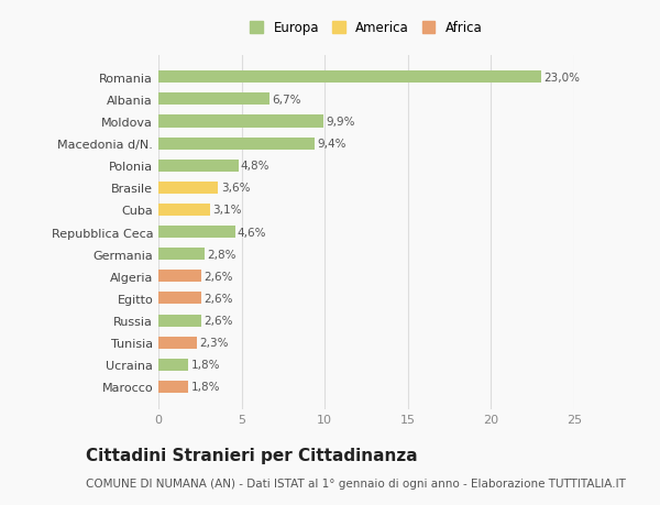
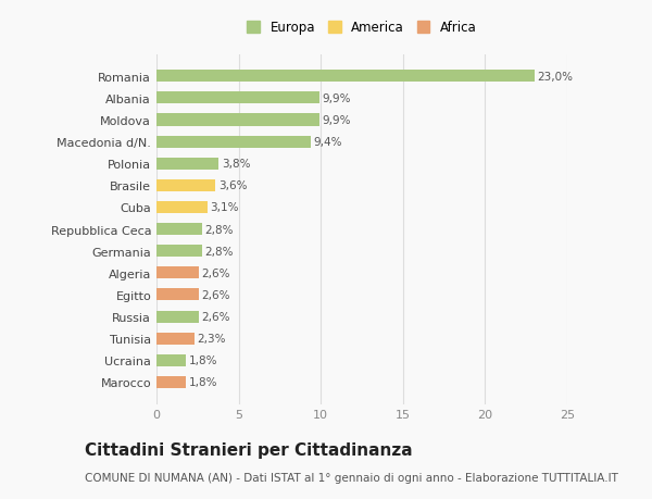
Albania: 6,7% -> 9,9%
Polonia: 4,8% -> 3,8%
Repubblica Ceca: 4,6% -> 2,8%
